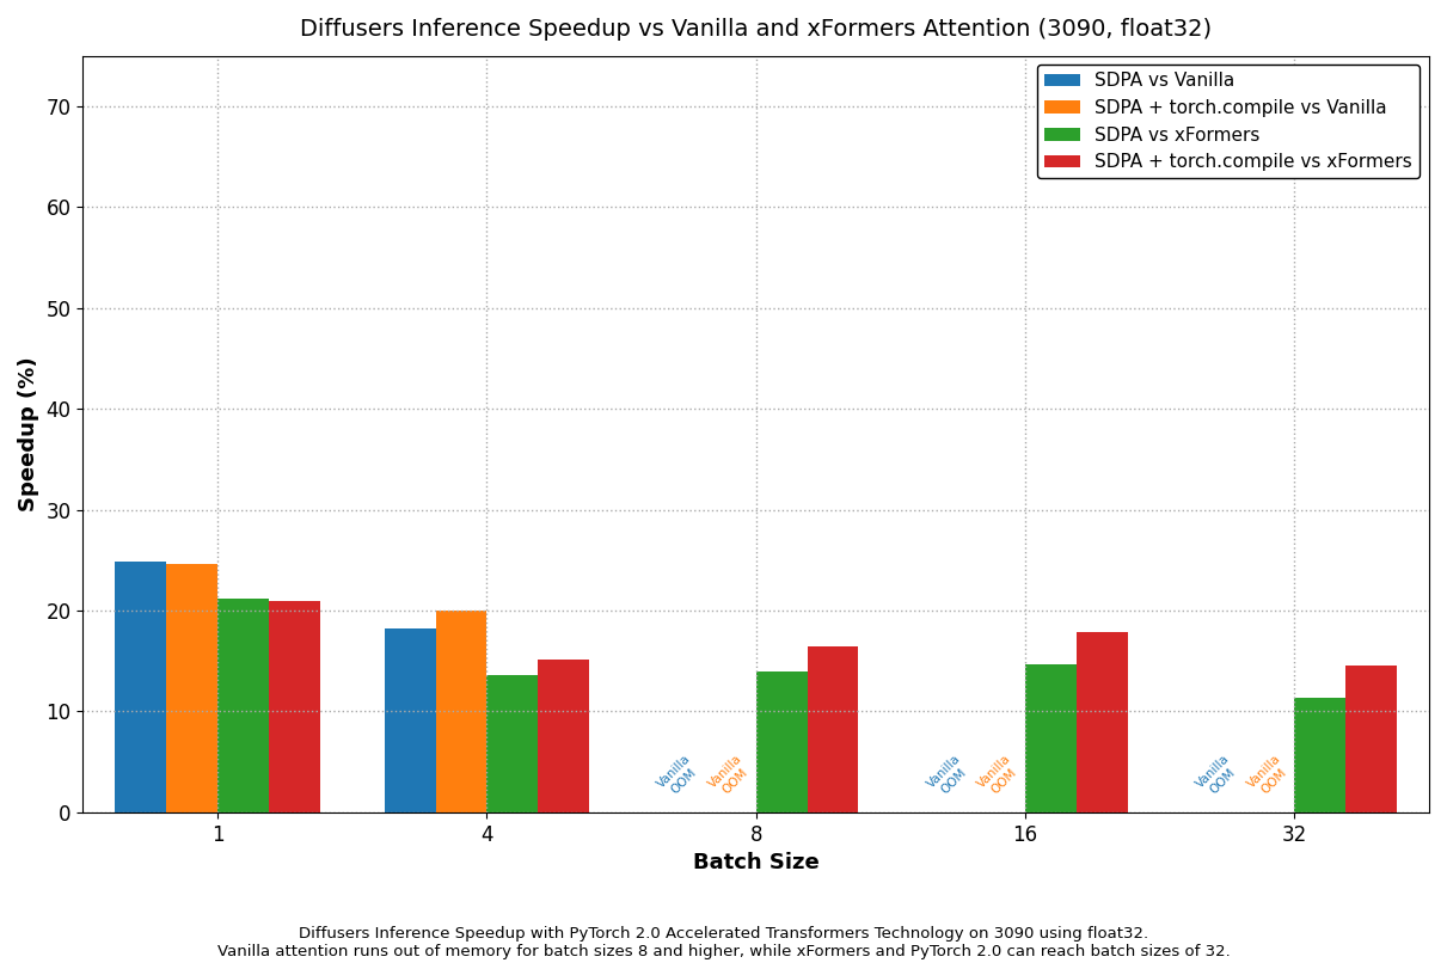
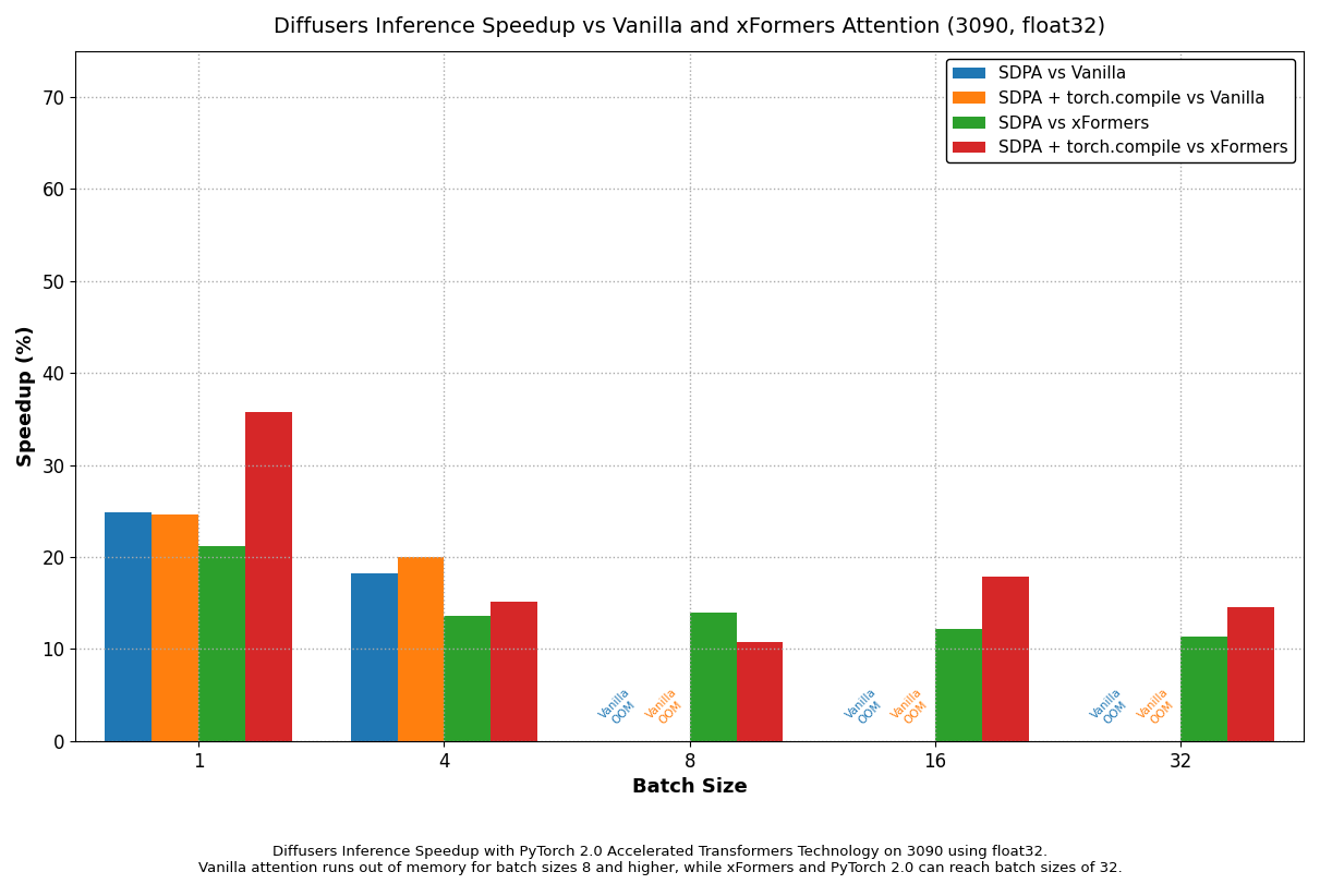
SDPA + torch.compile vs xFormers/1: 21.0 -> 35.8
SDPA + torch.compile vs xFormers/8: 16.5 -> 10.8
SDPA vs xFormers/16: 14.7 -> 12.2
